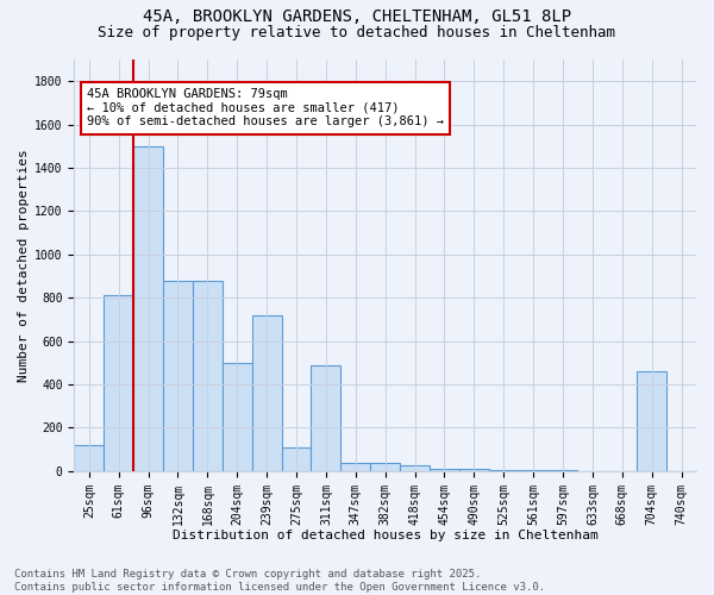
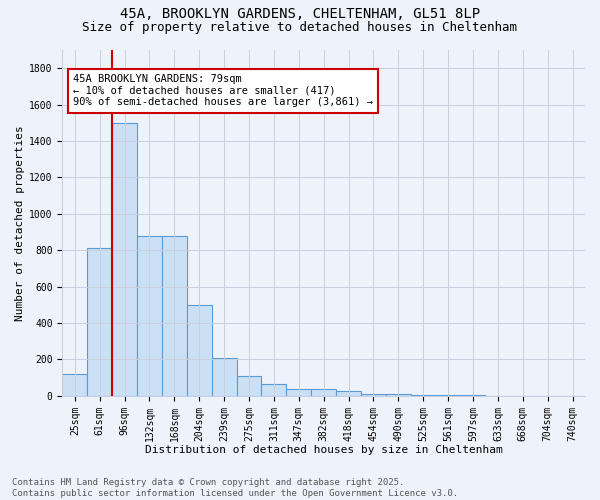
239sqm: 720 -> 210
311sqm: 490 -> 60
704sqm: 460 -> 0
